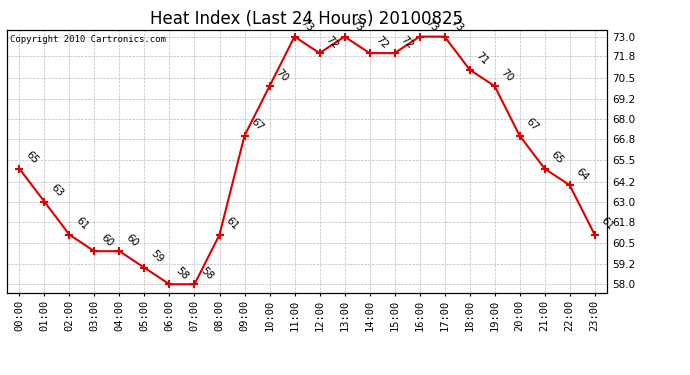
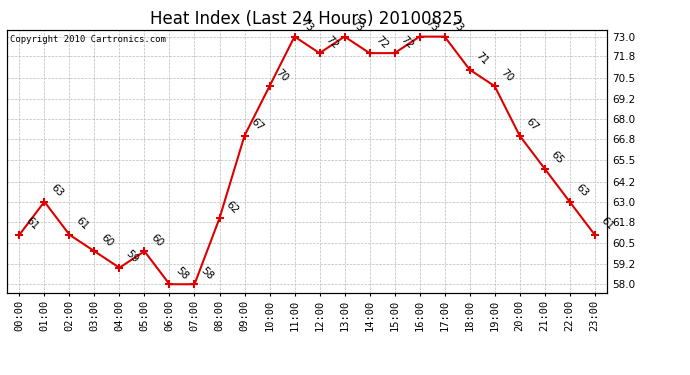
00:00: 65 -> 61
04:00: 60 -> 59
05:00: 59 -> 60
08:00: 61 -> 62
22:00: 64 -> 63
